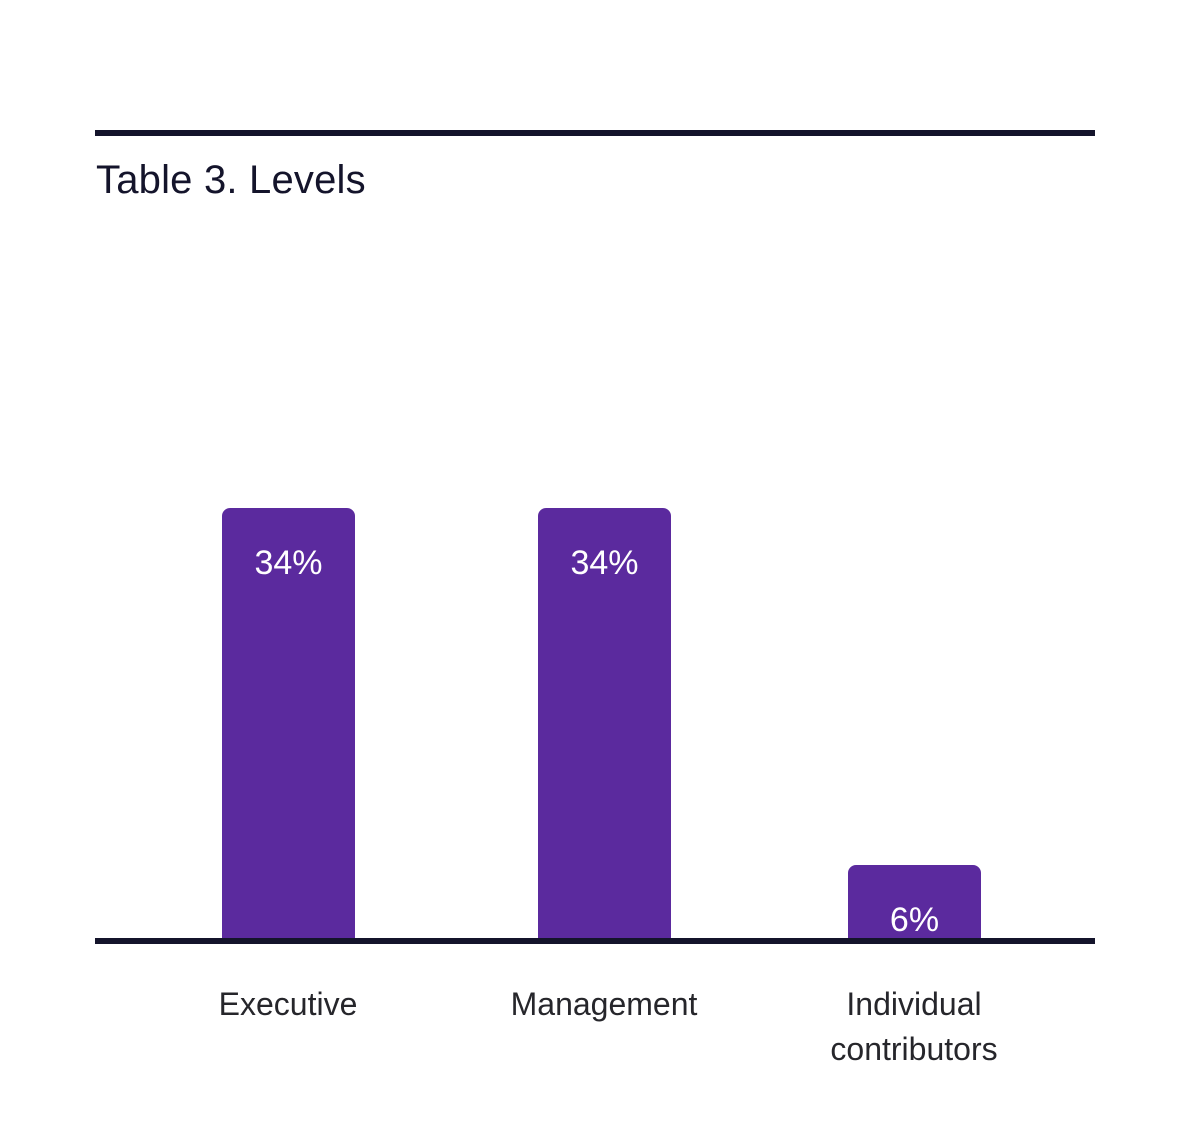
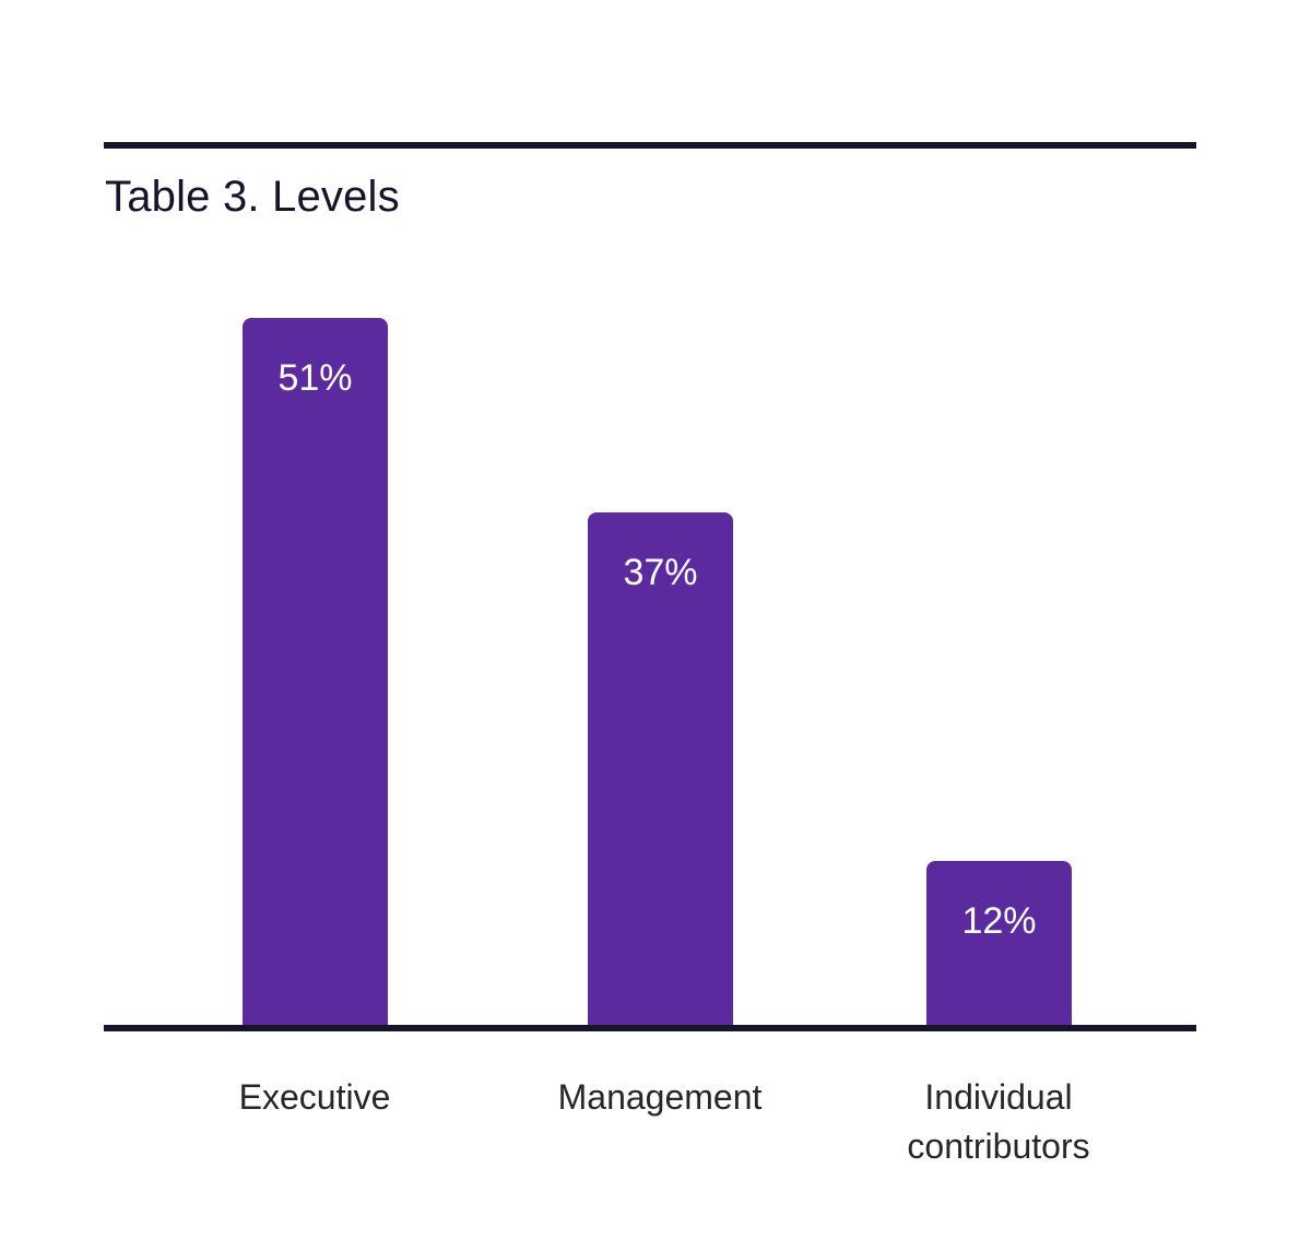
Executive: 34% -> 51%
Management: 34% -> 37%
Individual contributors: 6% -> 12%
